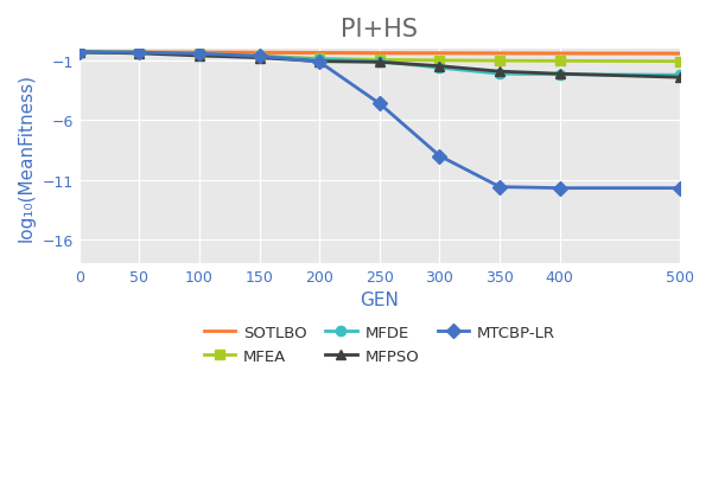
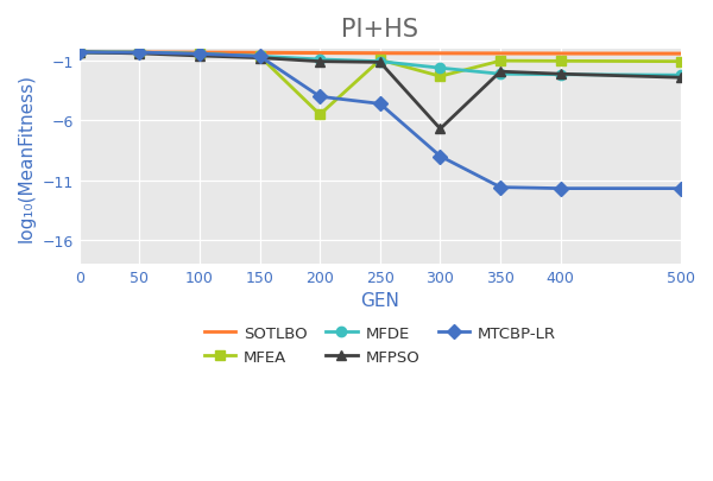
MFEA/200: -0.8 -> -5.5
MTCBP-LR/200: -1.1 -> -4.0
MFEA/300: -1.0 -> -2.3
MFPSO/300: -1.4 -> -6.7
